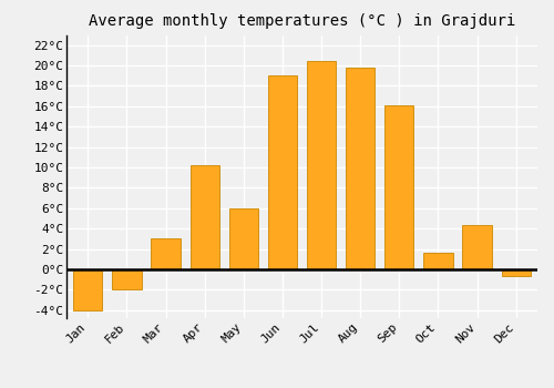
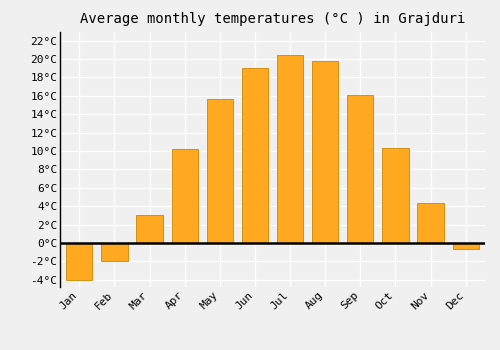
May: 6.0°C -> 15.7°C
Oct: 1.6°C -> 10.3°C
